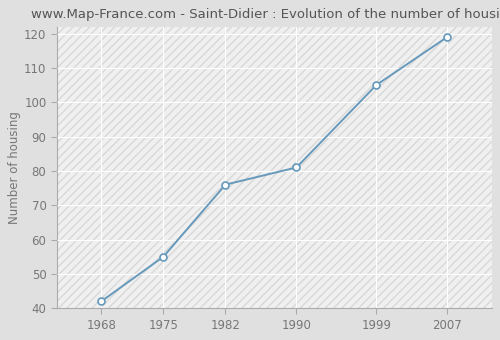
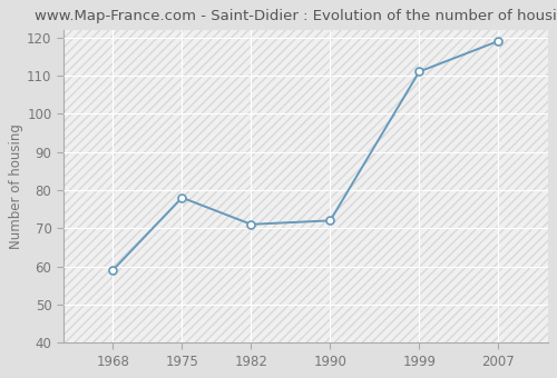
1968: 42 -> 59
1975: 55 -> 78
1982: 76 -> 71
1990: 81 -> 72
1999: 105 -> 111
